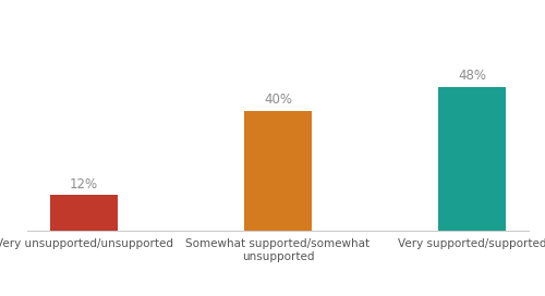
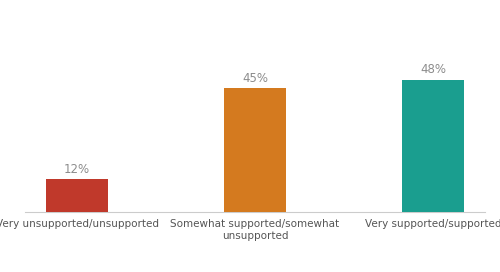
Somewhat supported/somewhat unsupported: 40% -> 45%
